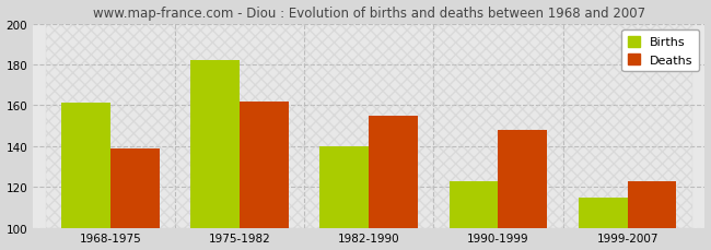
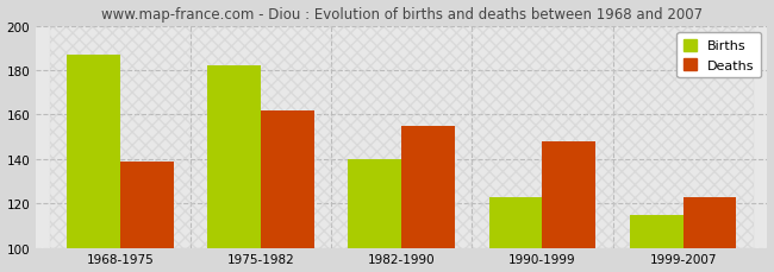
Births/1968-1975: 161 -> 187
